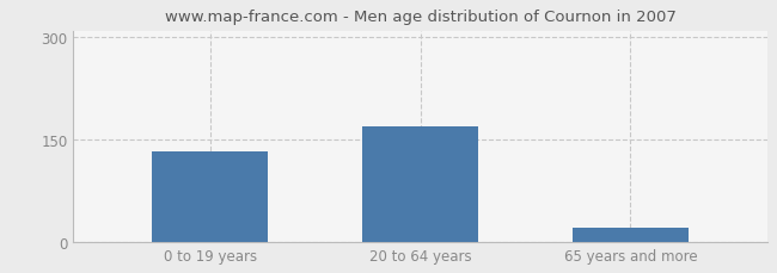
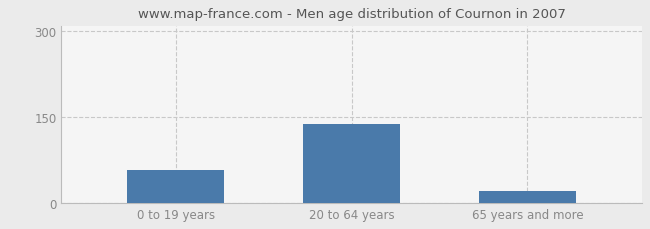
0 to 19 years: 133 -> 58
20 to 64 years: 170 -> 138
